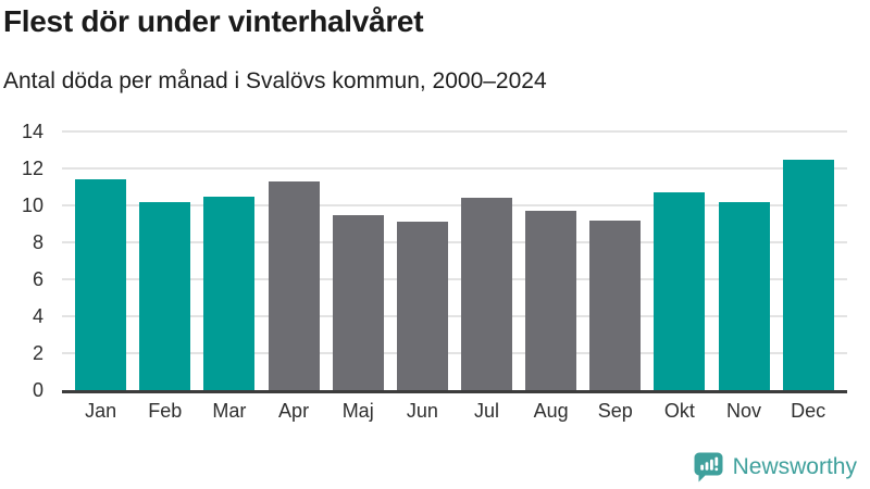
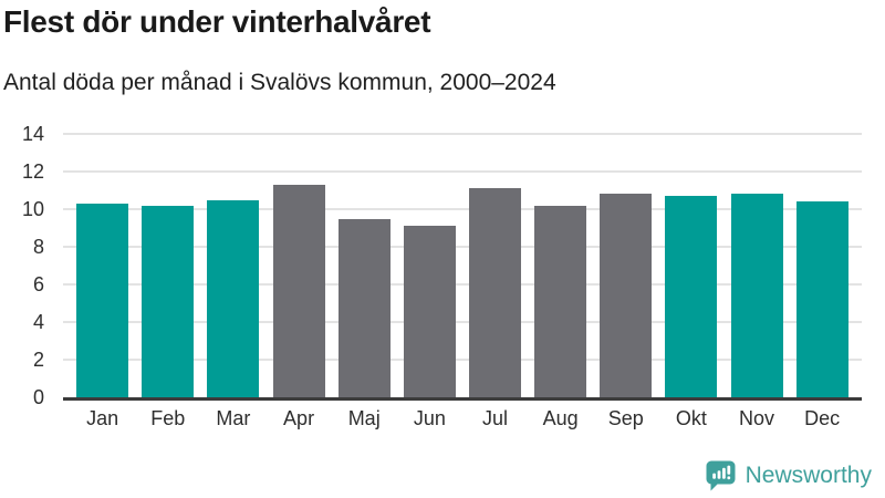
Jan: 11.4 -> 10.3
Jul: 10.4 -> 11.1
Aug: 9.7 -> 10.2
Sep: 9.2 -> 10.8
Nov: 10.2 -> 10.8
Dec: 12.5 -> 10.4
